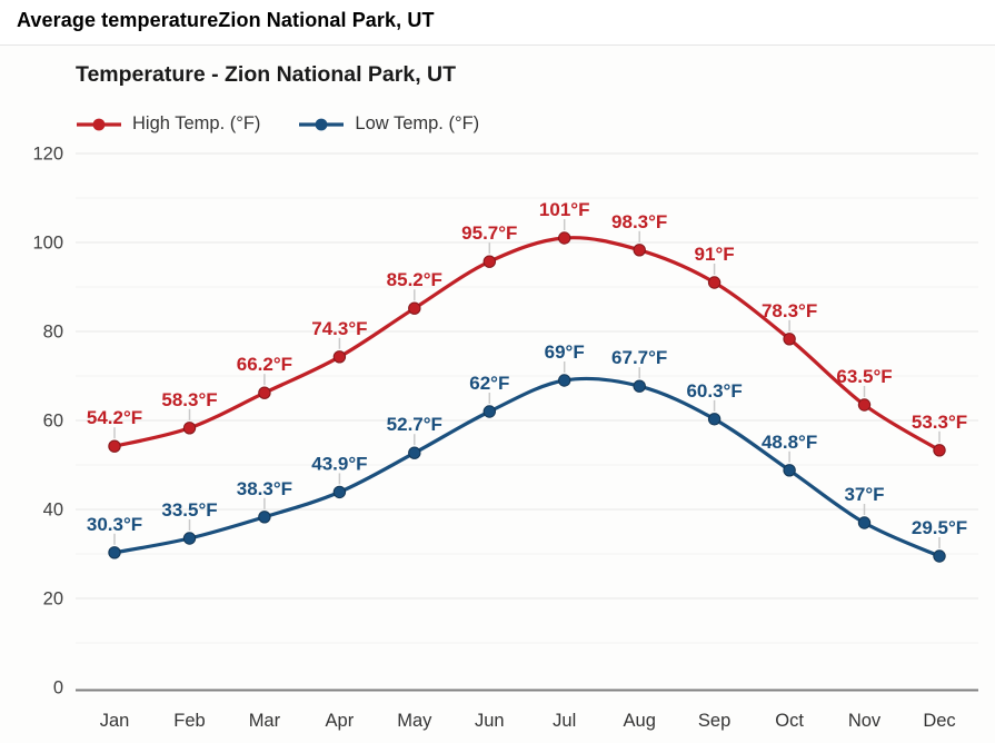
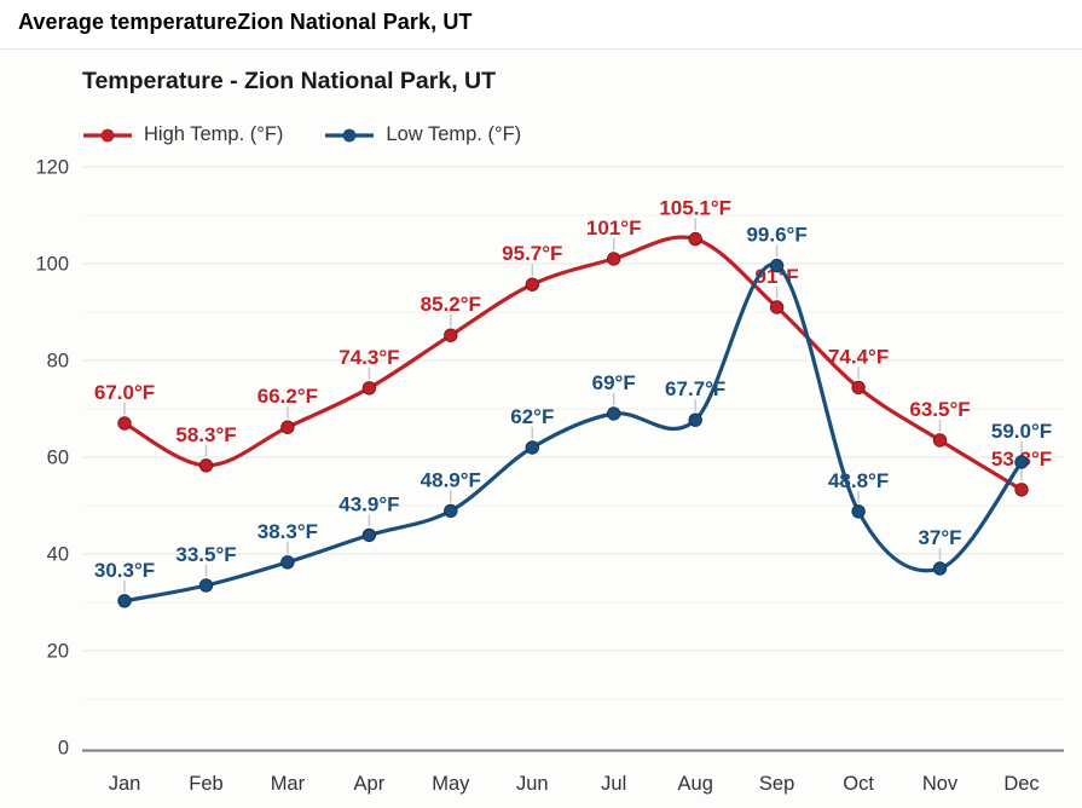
High Temp. (°F)/Jan: 54.2°F -> 67.0°F
Low Temp. (°F)/May: 52.7°F -> 48.9°F
High Temp. (°F)/Aug: 98.3°F -> 105.1°F
Low Temp. (°F)/Sep: 60.3°F -> 99.6°F
High Temp. (°F)/Oct: 78.3°F -> 74.4°F
Low Temp. (°F)/Dec: 29.5°F -> 59.0°F
